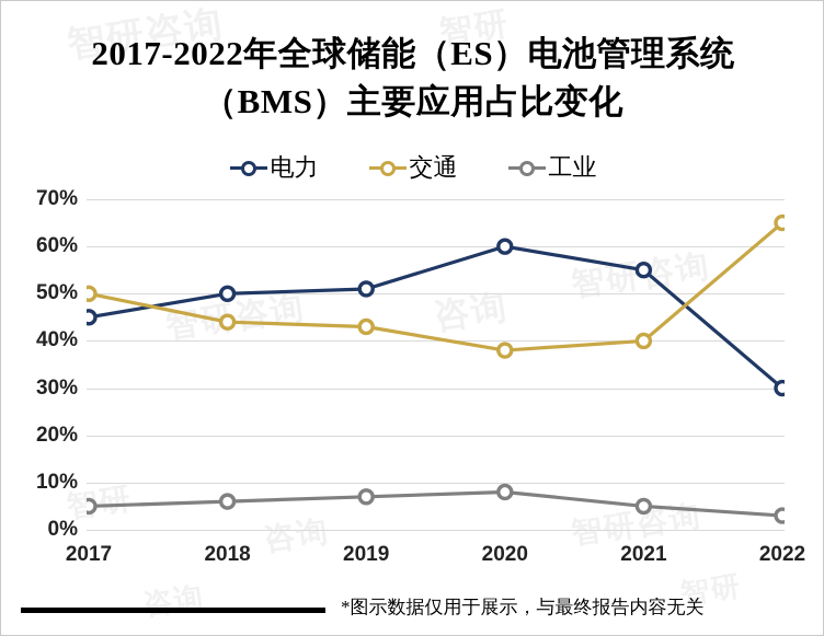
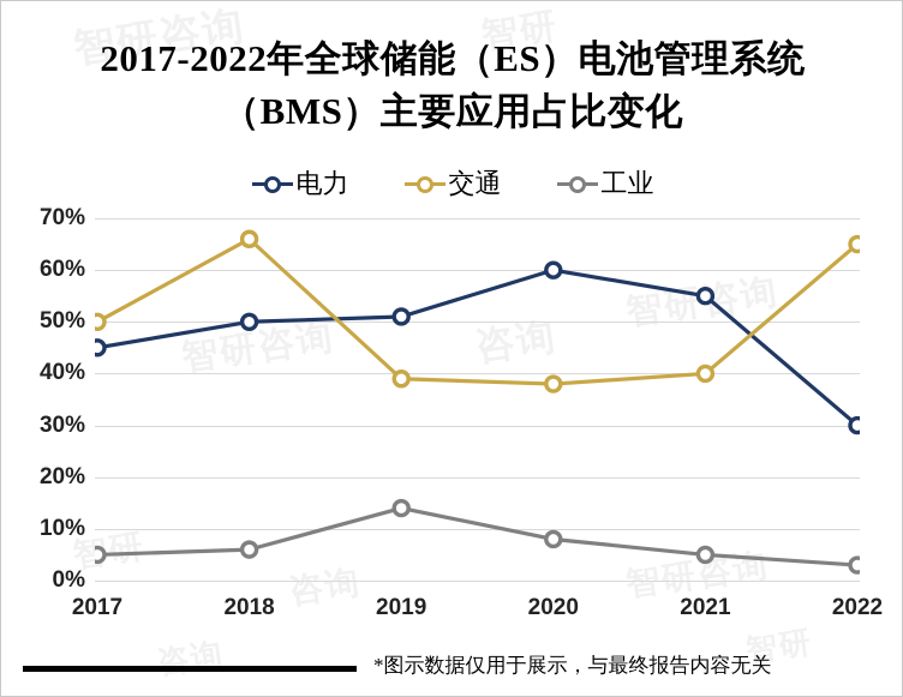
交通/2018: 44% -> 66%
交通/2019: 43% -> 39%
工业/2019: 7% -> 14%
